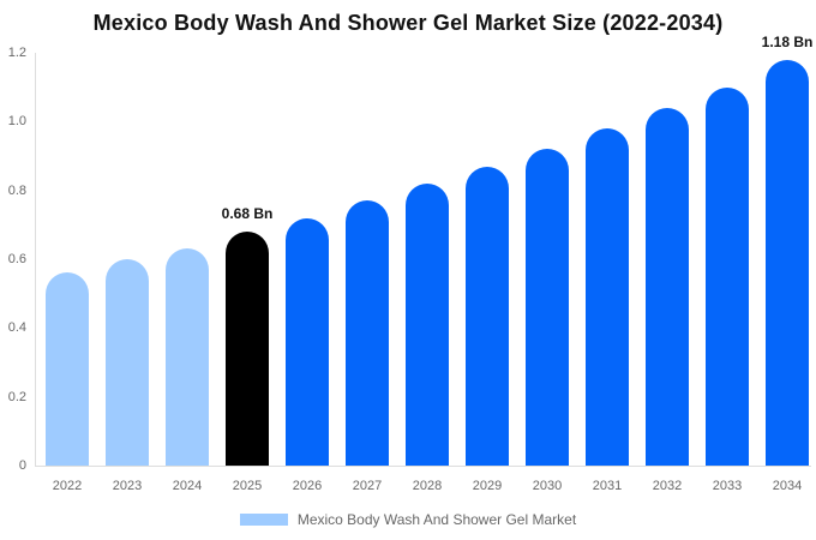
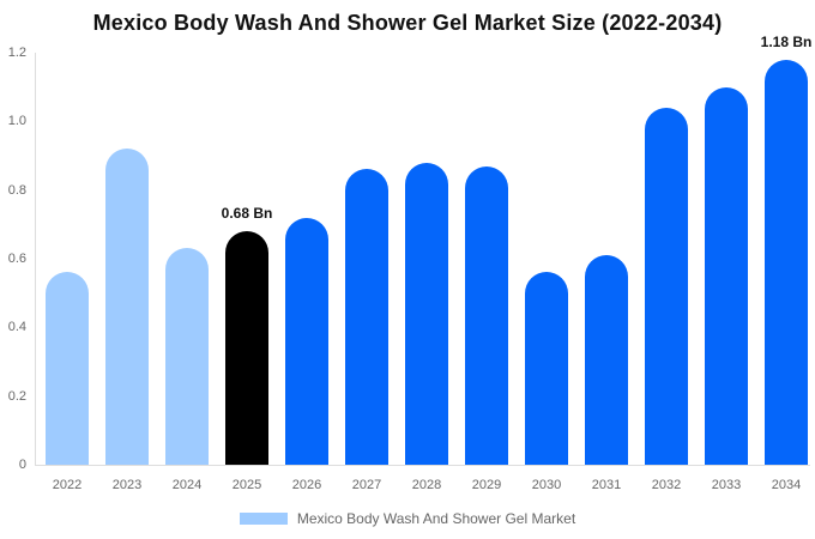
2023: 0.60 -> 0.92
2027: 0.77 -> 0.86
2028: 0.82 -> 0.88
2030: 0.92 -> 0.56
2031: 0.98 -> 0.61
